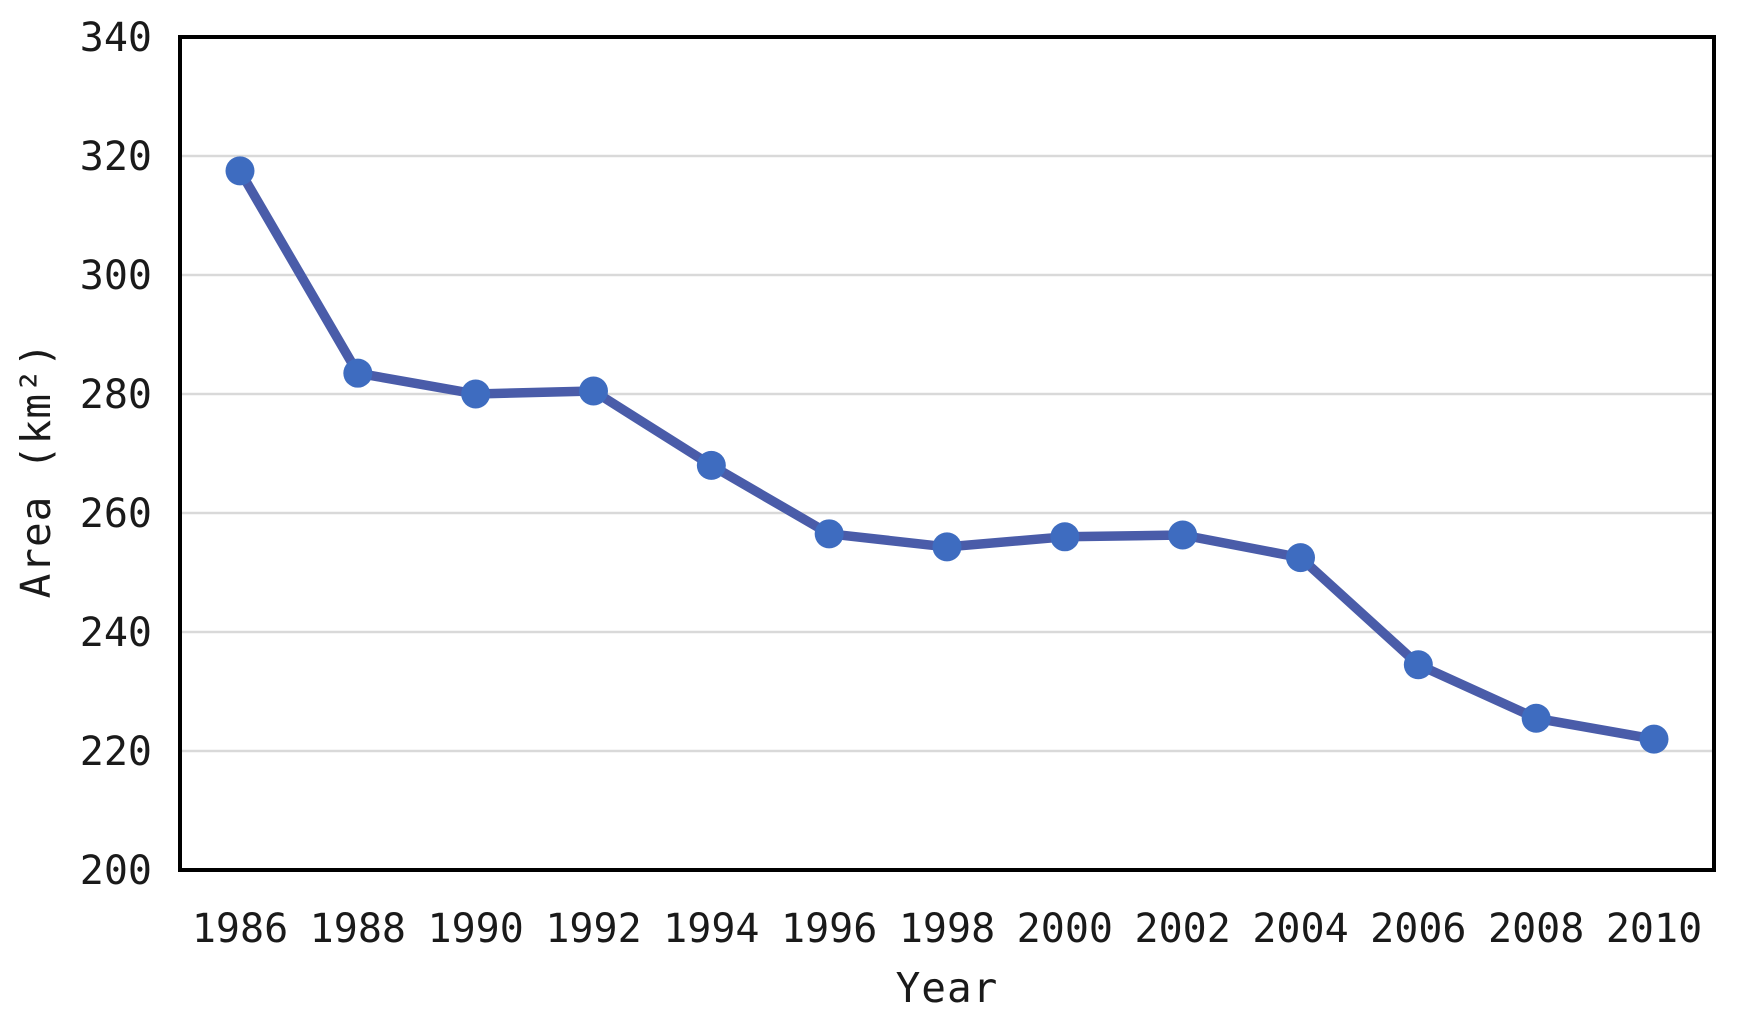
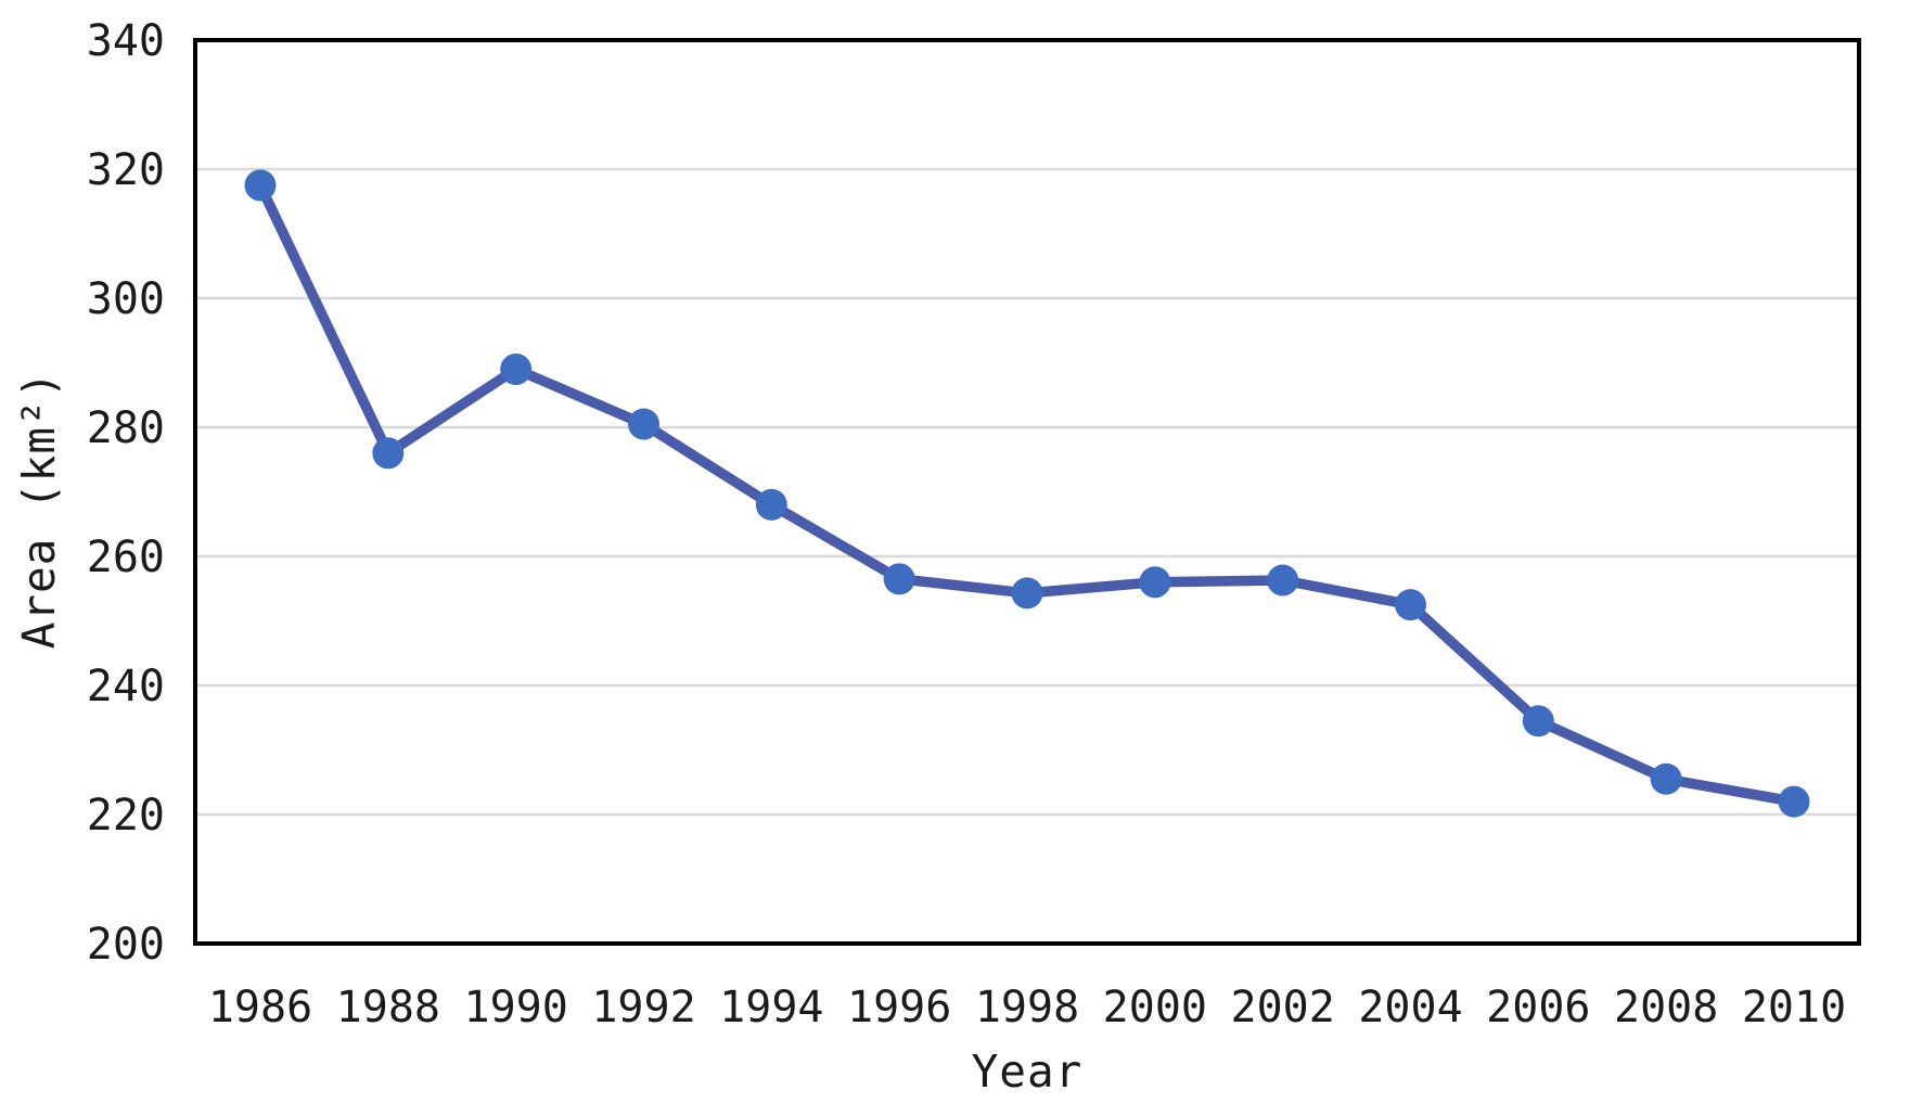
1988: 284 -> 276
1990: 280 -> 289
